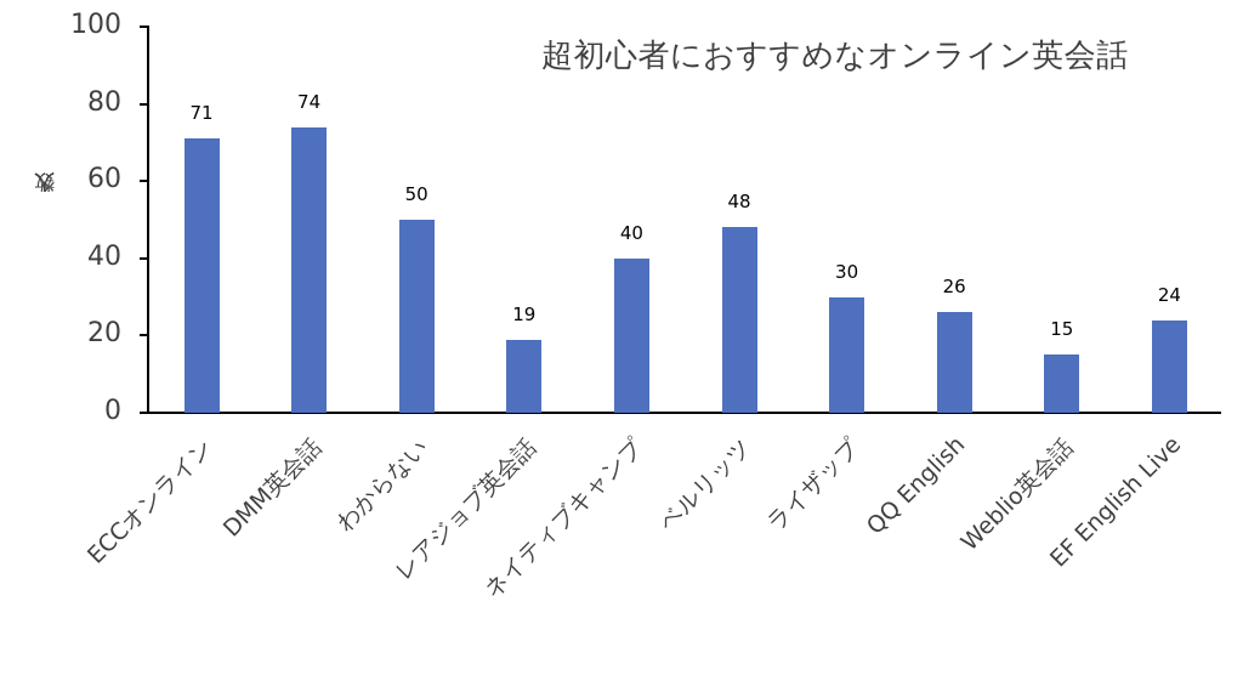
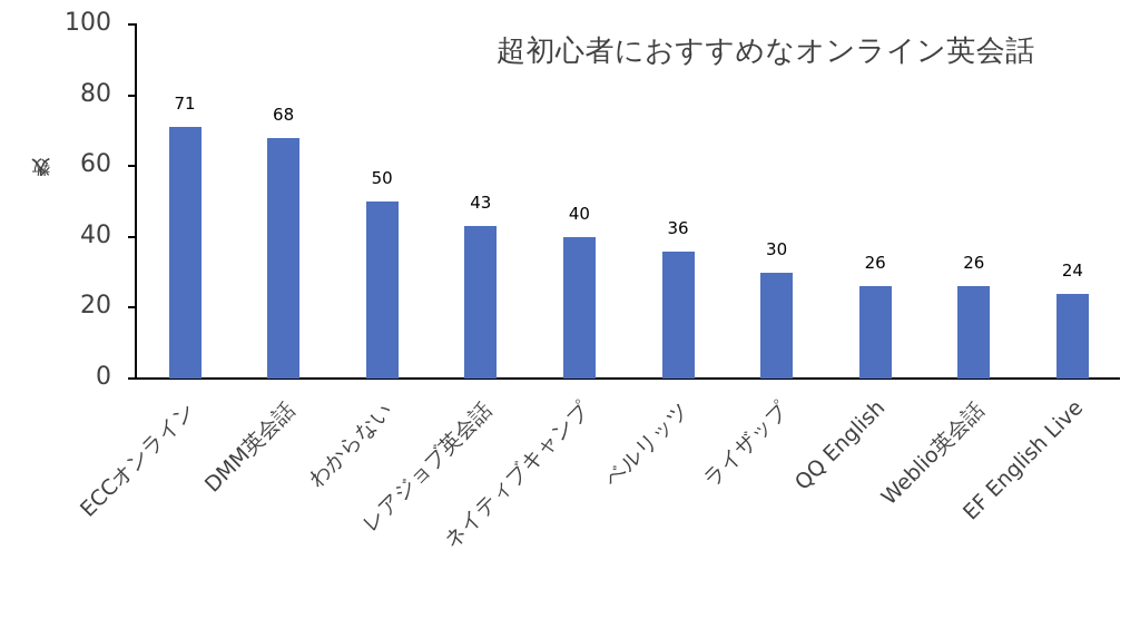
DMM英会話: 74 -> 68
レアジョブ英会話: 19 -> 43
ベルリッツ: 48 -> 36
Weblio英会話: 15 -> 26
